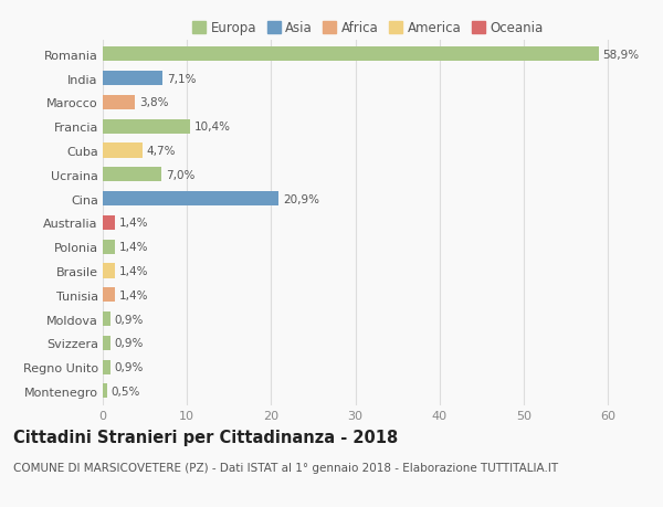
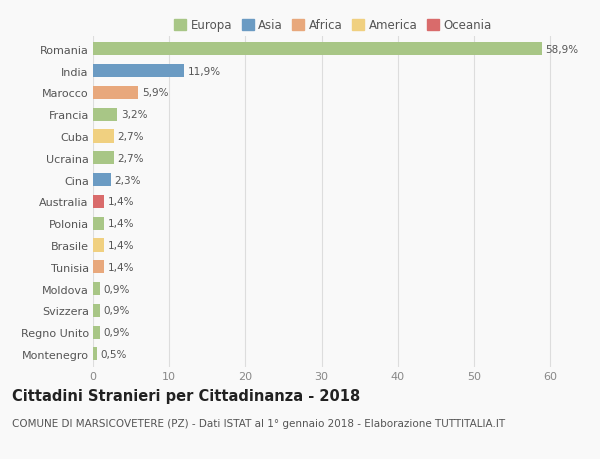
India: 7,1% -> 11,9%
Marocco: 3,8% -> 5,9%
Francia: 10,4% -> 3,2%
Cuba: 4,7% -> 2,7%
Ucraina: 7,0% -> 2,7%
Cina: 20,9% -> 2,3%
